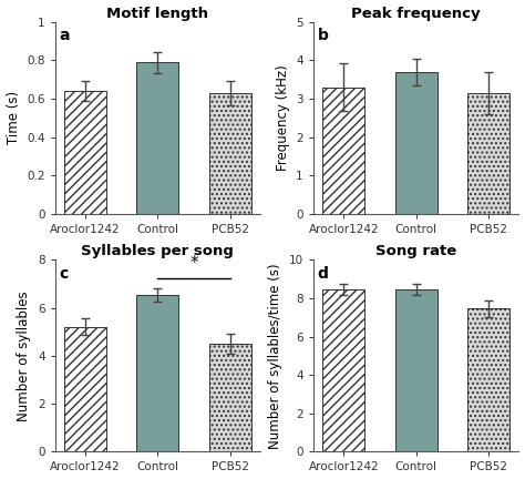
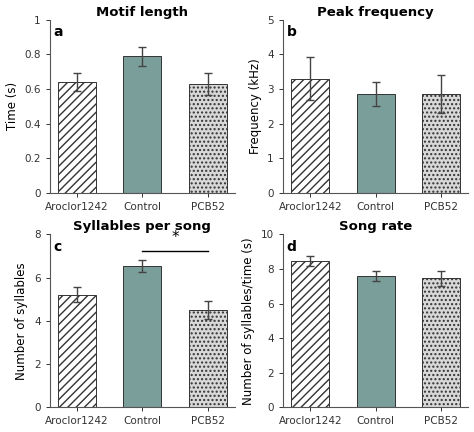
Peak frequency/Control: 3.70 -> 2.85
Peak frequency/PCB52: 3.15 -> 2.85
Song rate/Control: 8.4 -> 7.6
